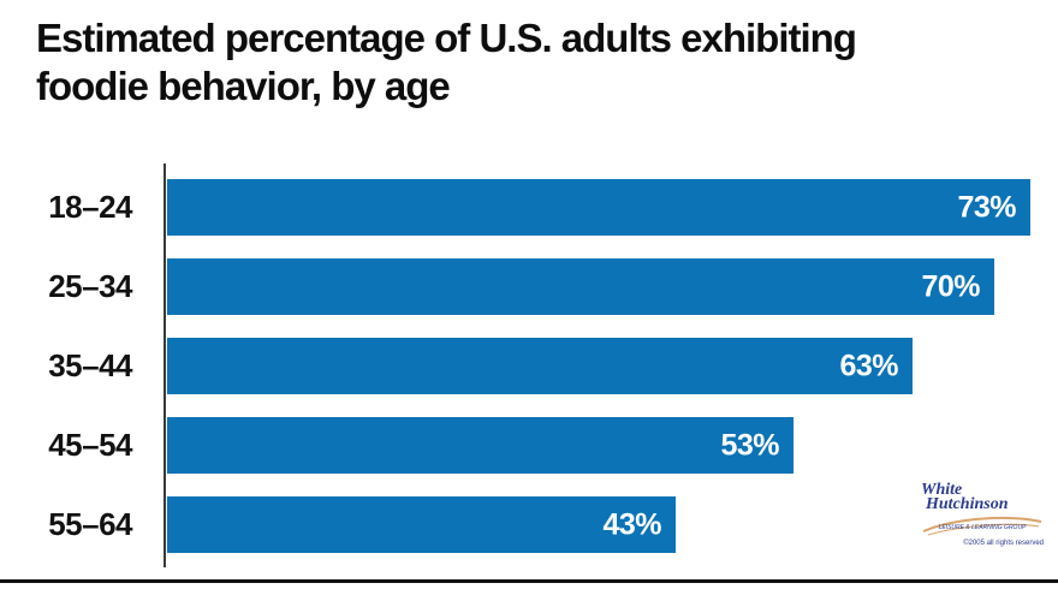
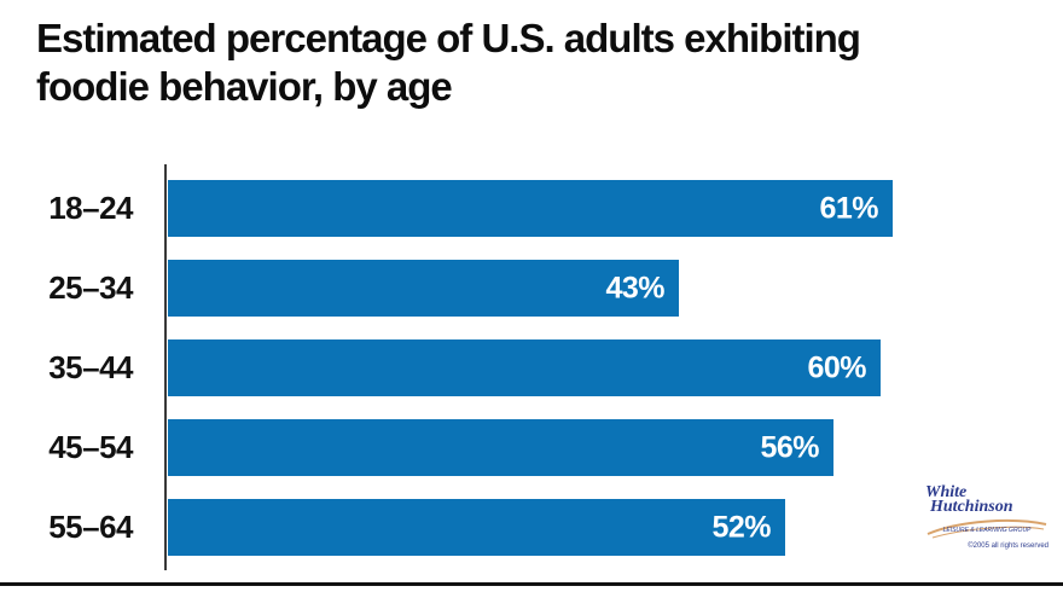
18–24: 73% -> 61%
25–34: 70% -> 43%
35–44: 63% -> 60%
45–54: 53% -> 56%
55–64: 43% -> 52%
